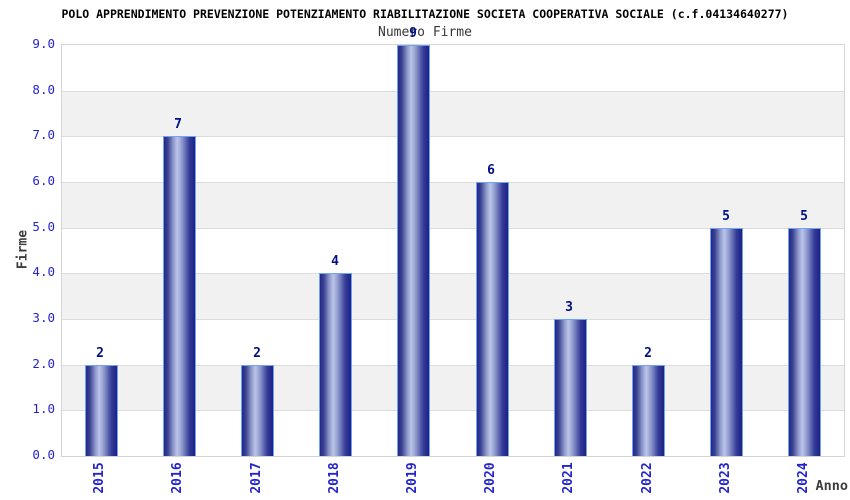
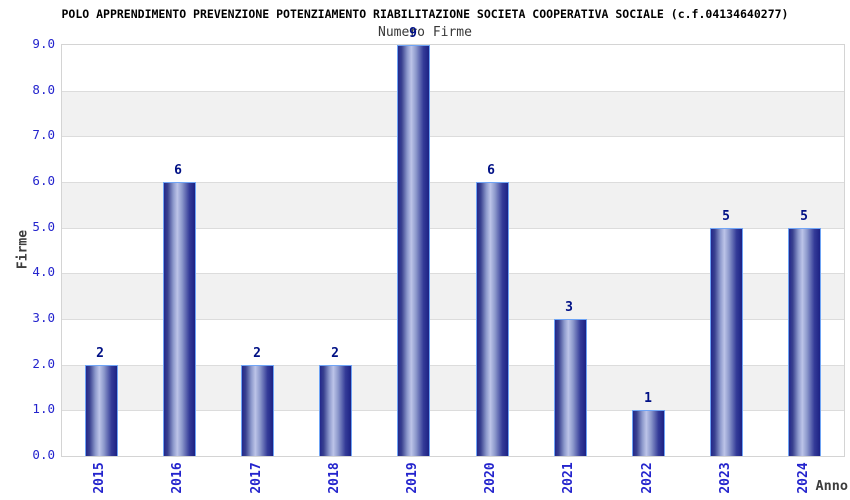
2016: 7 -> 6
2018: 4 -> 2
2022: 2 -> 1
